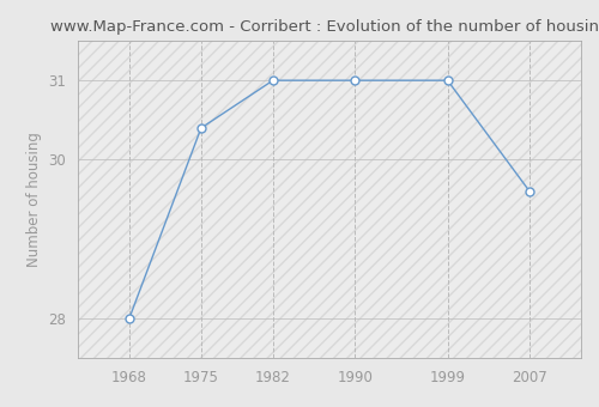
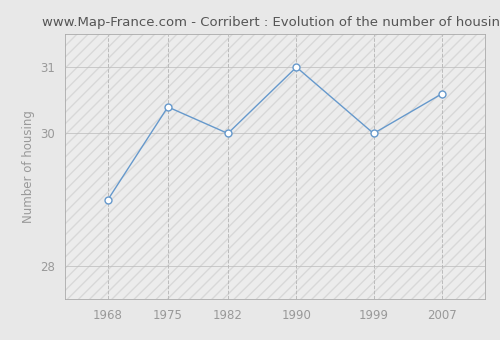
1968: 28.0 -> 29.0
1982: 31.0 -> 30.0
1999: 31.0 -> 30.0
2007: 29.6 -> 30.6
